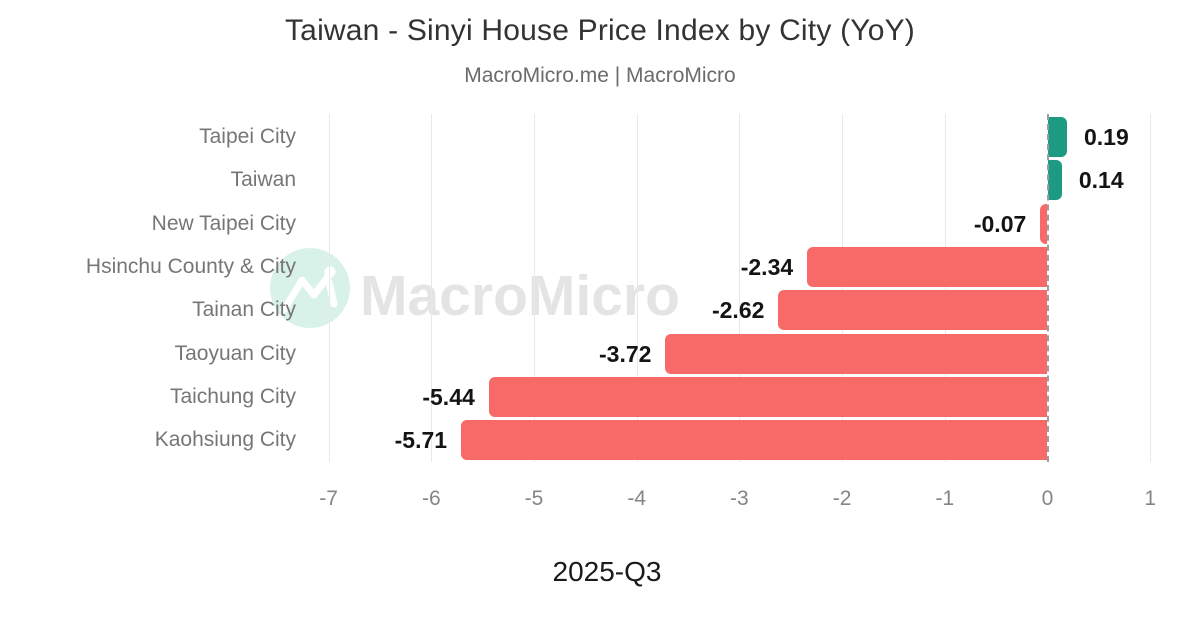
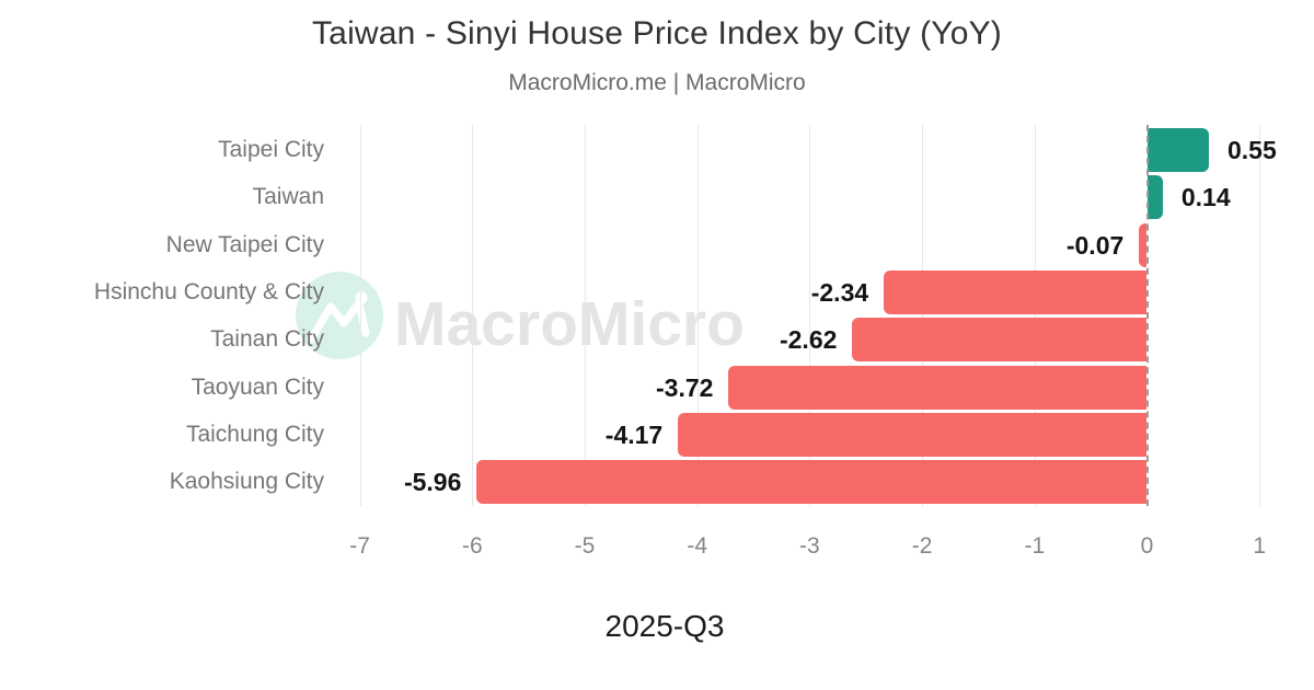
Taipei City: 0.19 -> 0.55
Taichung City: -5.44 -> -4.17
Kaohsiung City: -5.71 -> -5.96
